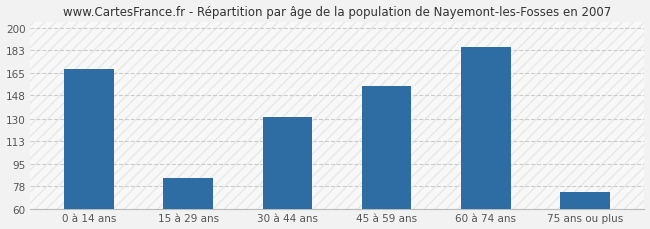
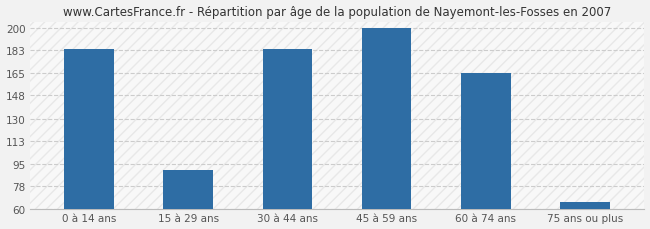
0 à 14 ans: 168 -> 184
15 à 29 ans: 84 -> 90
30 à 44 ans: 131 -> 184
45 à 59 ans: 155 -> 200
60 à 74 ans: 185 -> 165
75 ans ou plus: 73 -> 66
